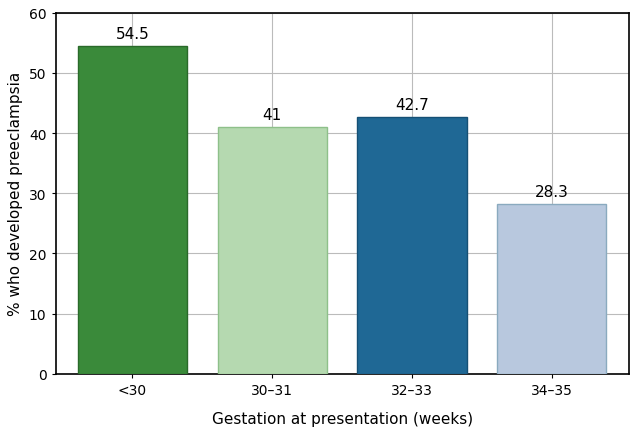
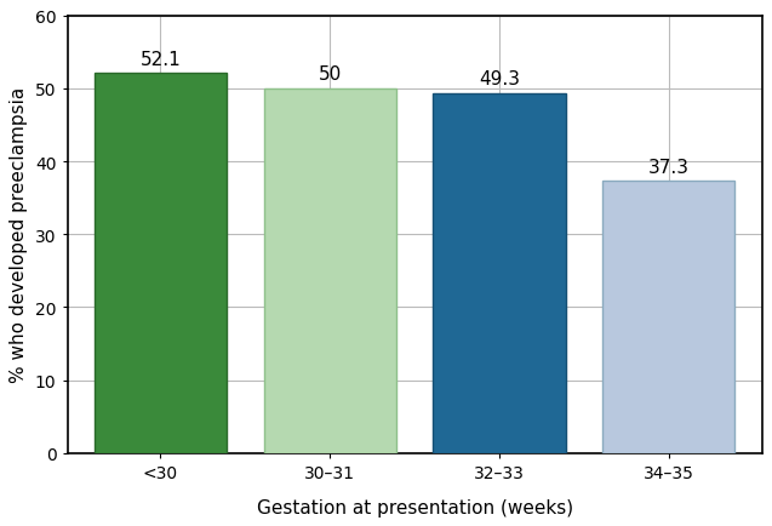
<30: 54.5 -> 52.1
30–31: 41 -> 50
32–33: 42.7 -> 49.3
34–35: 28.3 -> 37.3
